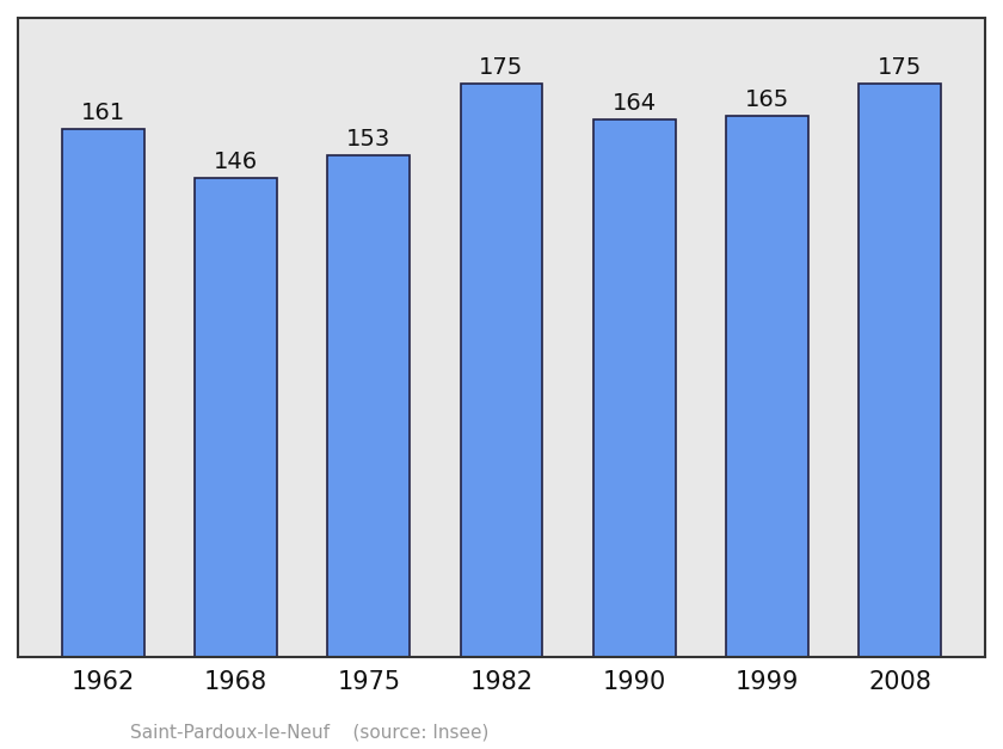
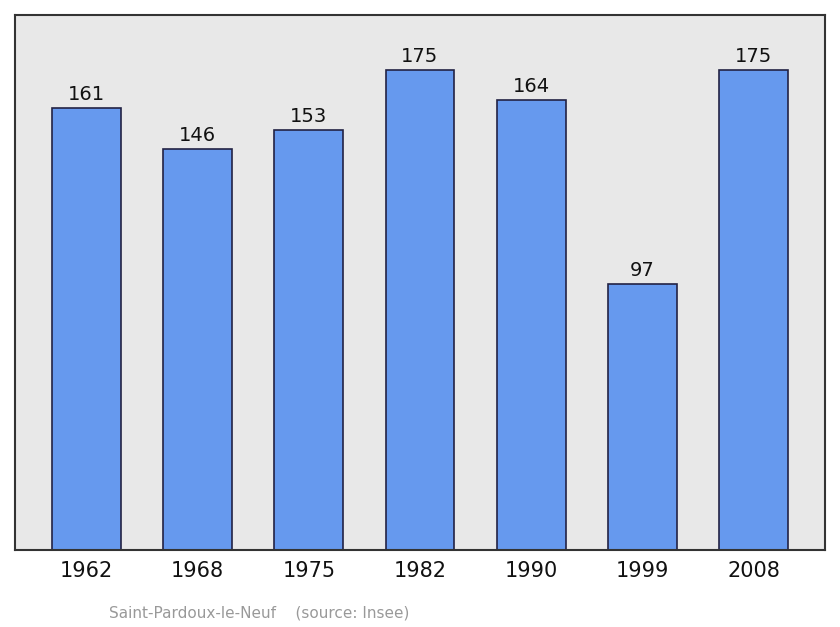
1999: 165 -> 97
